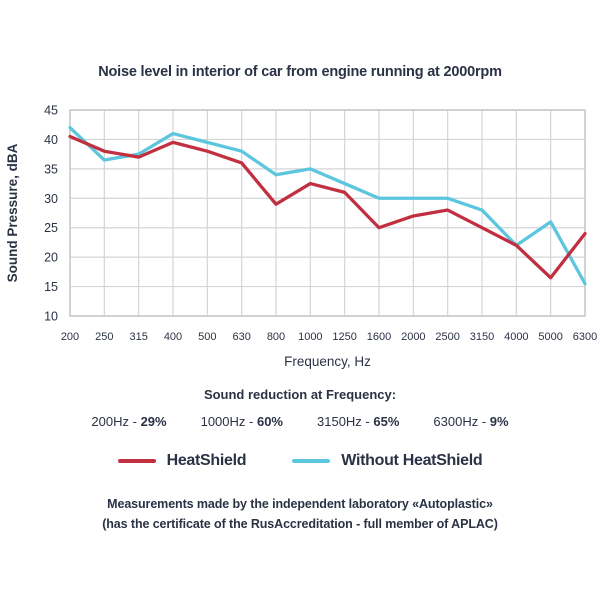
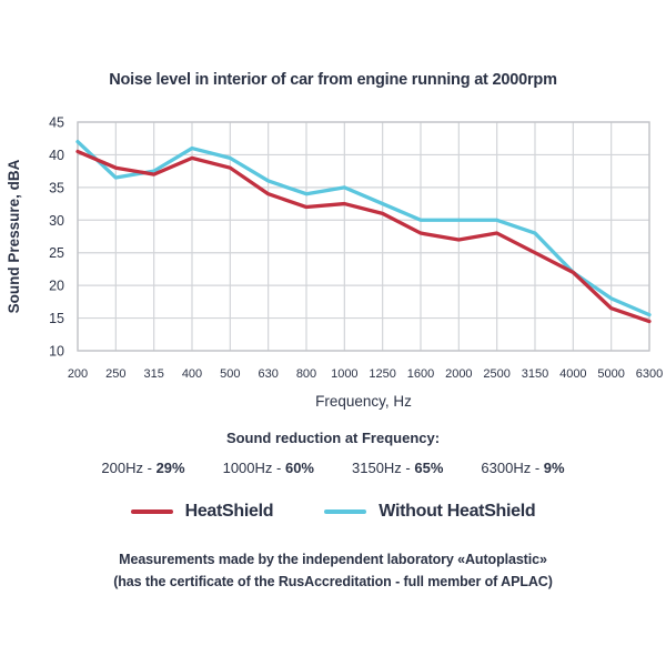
HeatShield/630: 36 -> 34
Without HeatShield/630: 38 -> 36
HeatShield/800: 29 -> 32
HeatShield/1600: 25 -> 28
Without HeatShield/5000: 26 -> 18
HeatShield/6300: 24 -> 14
